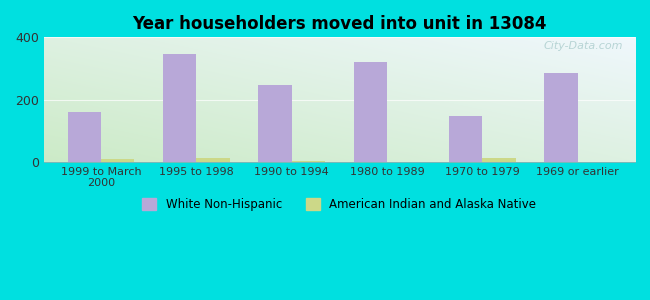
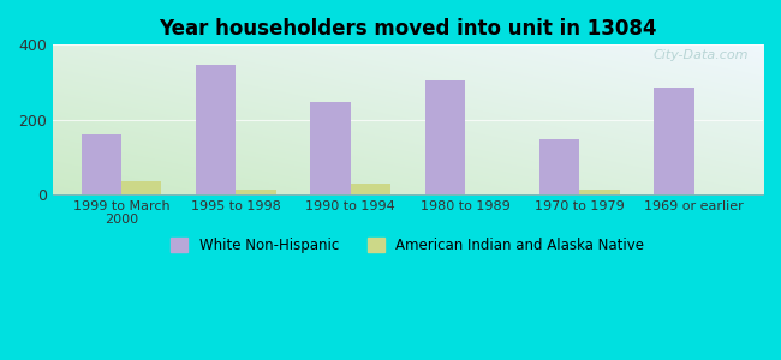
American Indian and Alaska Native/1999 to March 2000: 10 -> 35
American Indian and Alaska Native/1990 to 1994: 4 -> 30
White Non-Hispanic/1980 to 1989: 322 -> 305
